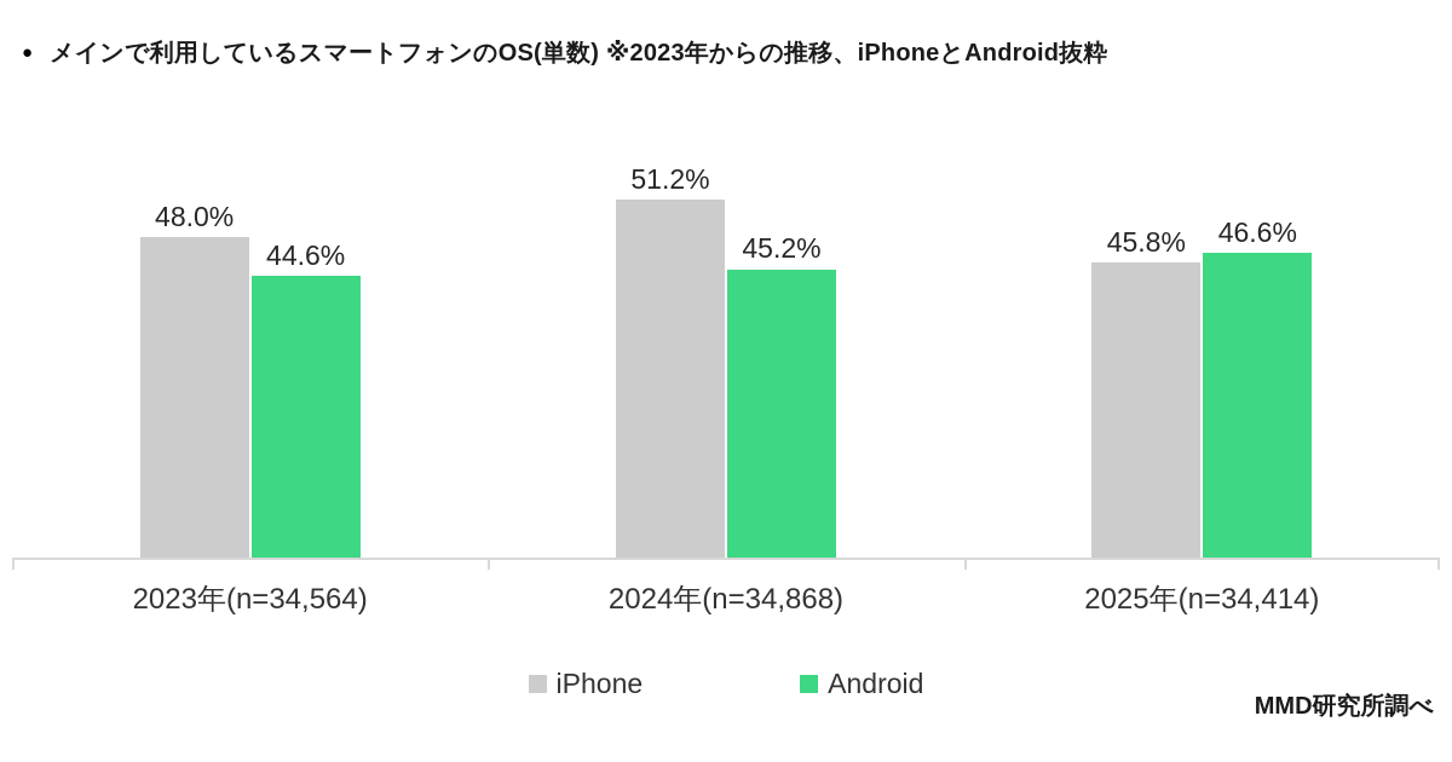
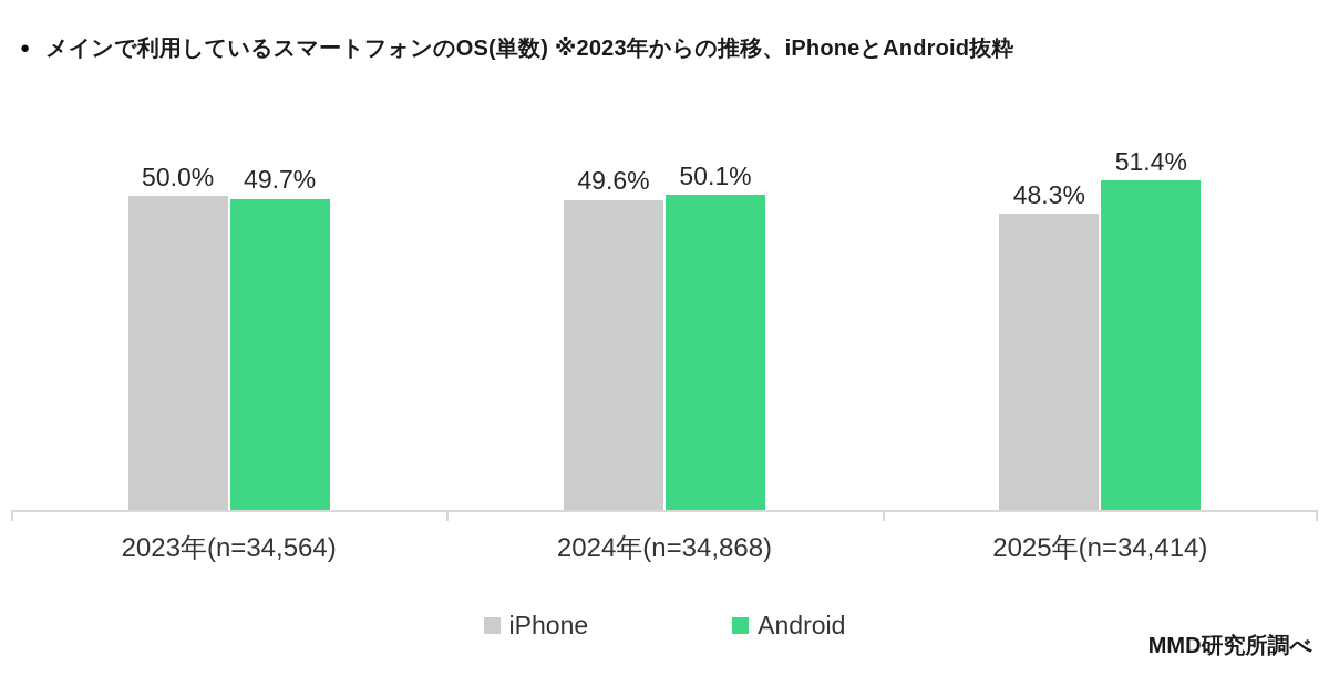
iPhone/2023年(n=34,564): 48.0% -> 50.0%
Android/2023年(n=34,564): 44.6% -> 49.7%
iPhone/2024年(n=34,868): 51.2% -> 49.6%
Android/2024年(n=34,868): 45.2% -> 50.1%
iPhone/2025年(n=34,414): 45.8% -> 48.3%
Android/2025年(n=34,414): 46.6% -> 51.4%
